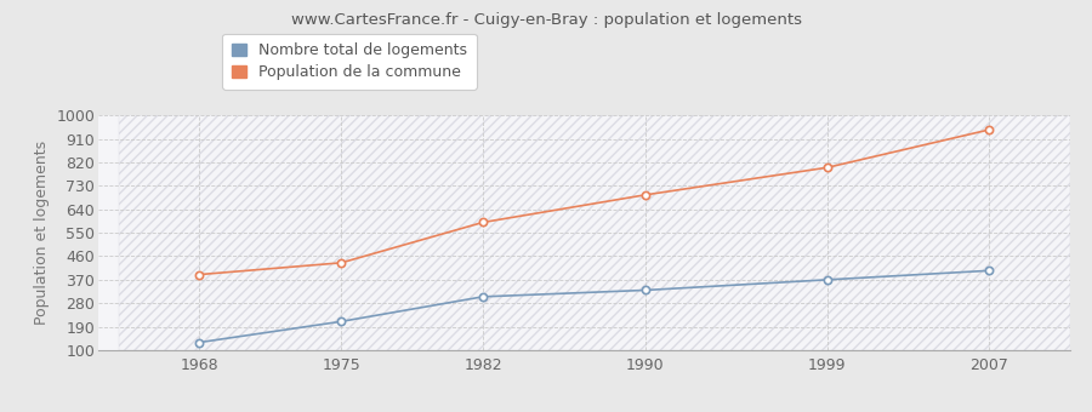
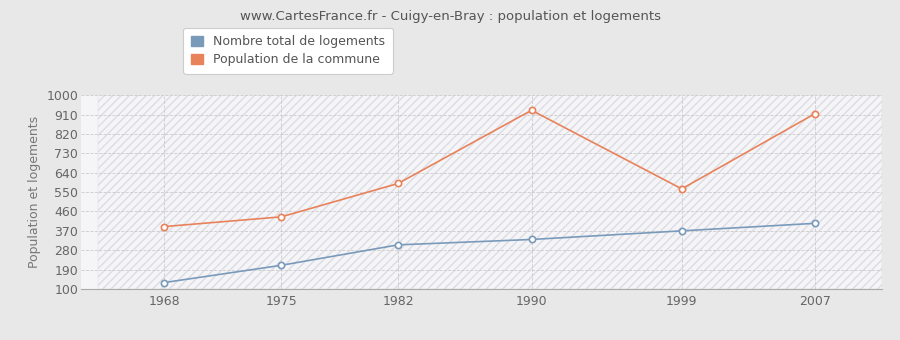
Population de la commune/1990: 695 -> 930
Population de la commune/1999: 800 -> 565
Population de la commune/2007: 945 -> 915
